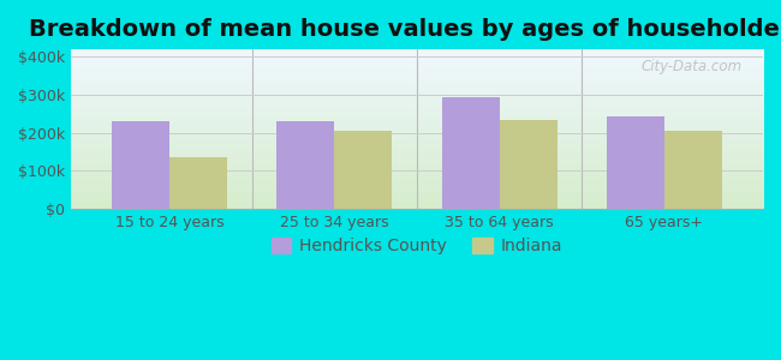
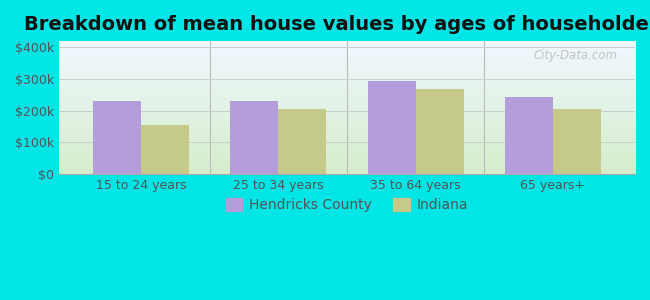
Indiana/15 to 24 years: $135k -> $155k
Indiana/35 to 64 years: $235k -> $270k
